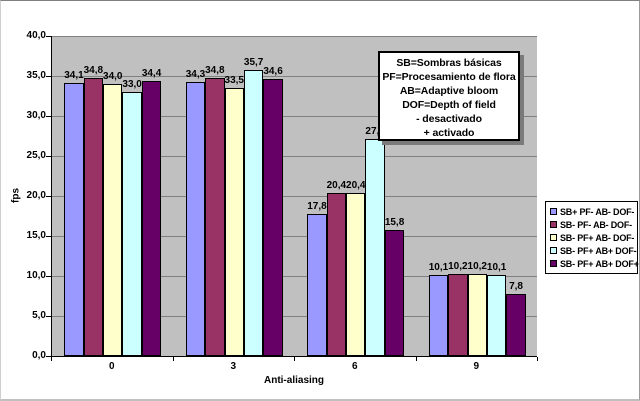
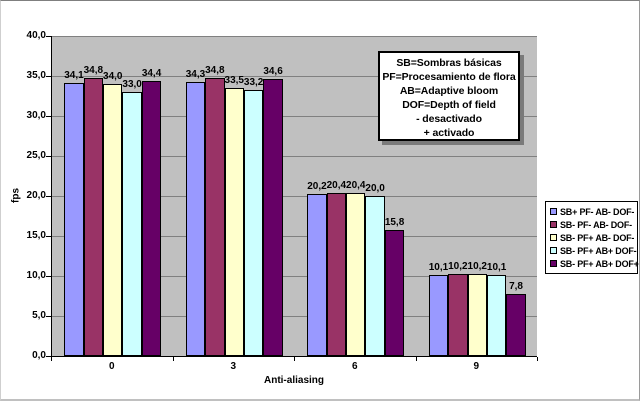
SB- PF+ AB+ DOF-/3: 35,7 -> 33,2
SB+ PF- AB- DOF-/6: 17,8 -> 20,2
SB- PF+ AB+ DOF-/6: 27,1 -> 20,0
